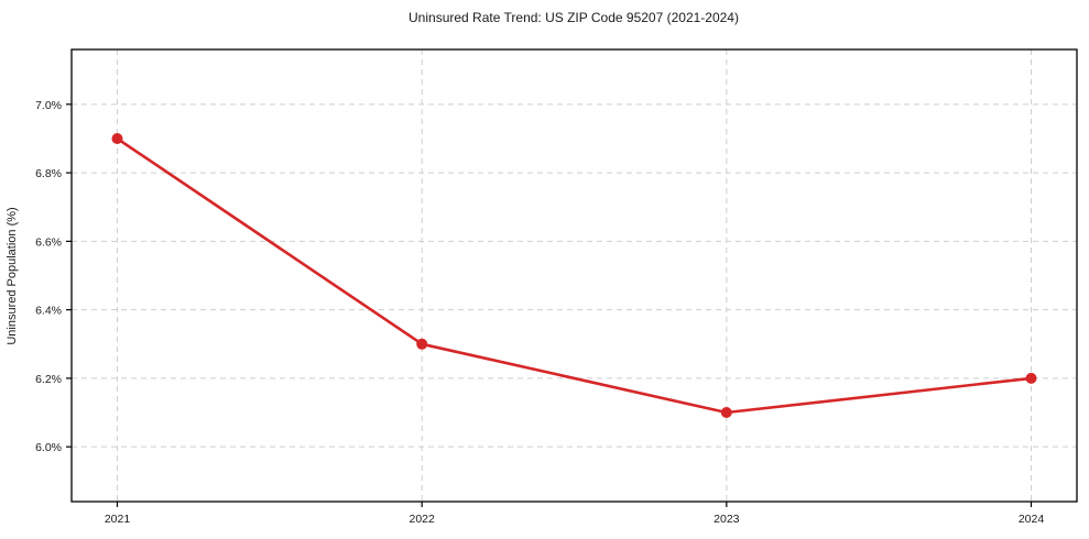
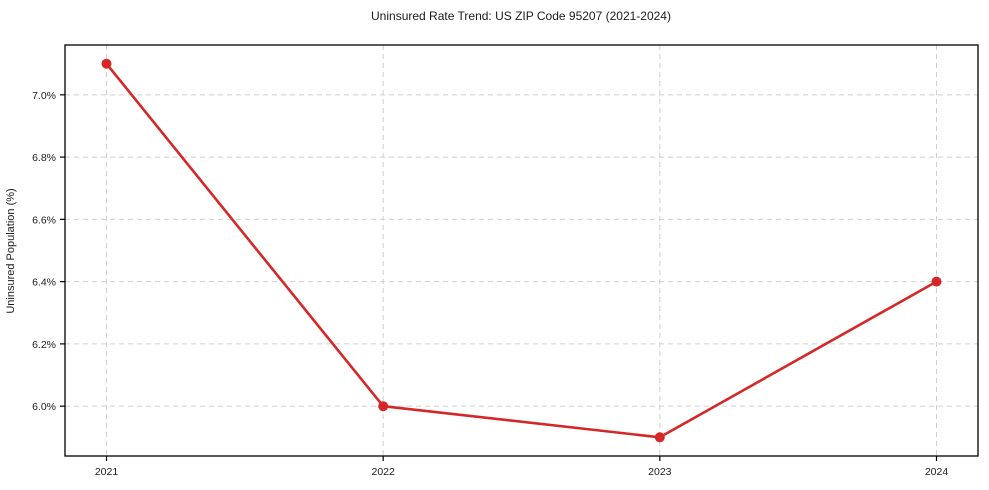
2021: 6.9% -> 7.1%
2022: 6.3% -> 6.0%
2023: 6.1% -> 5.9%
2024: 6.2% -> 6.4%
